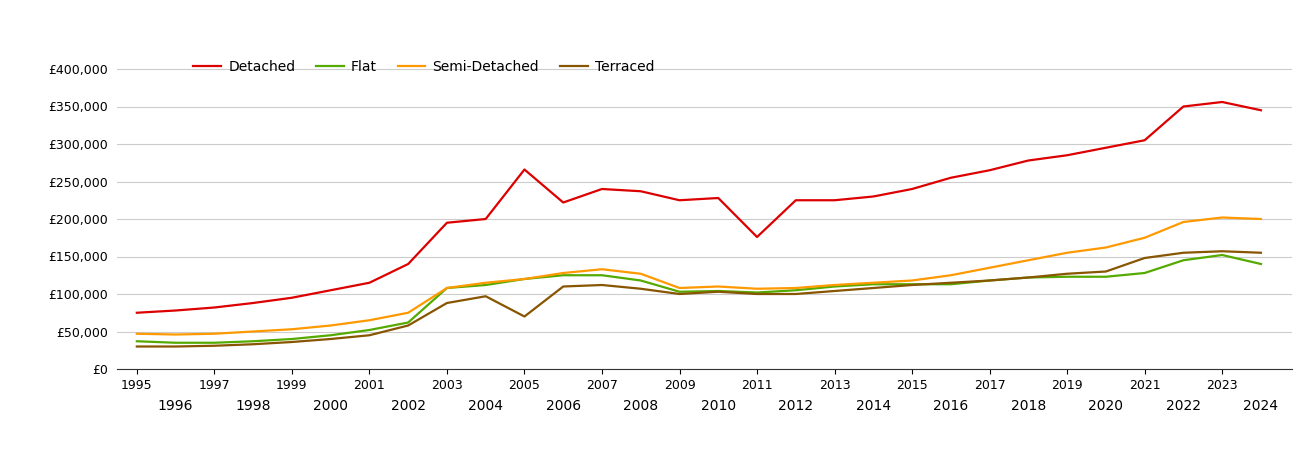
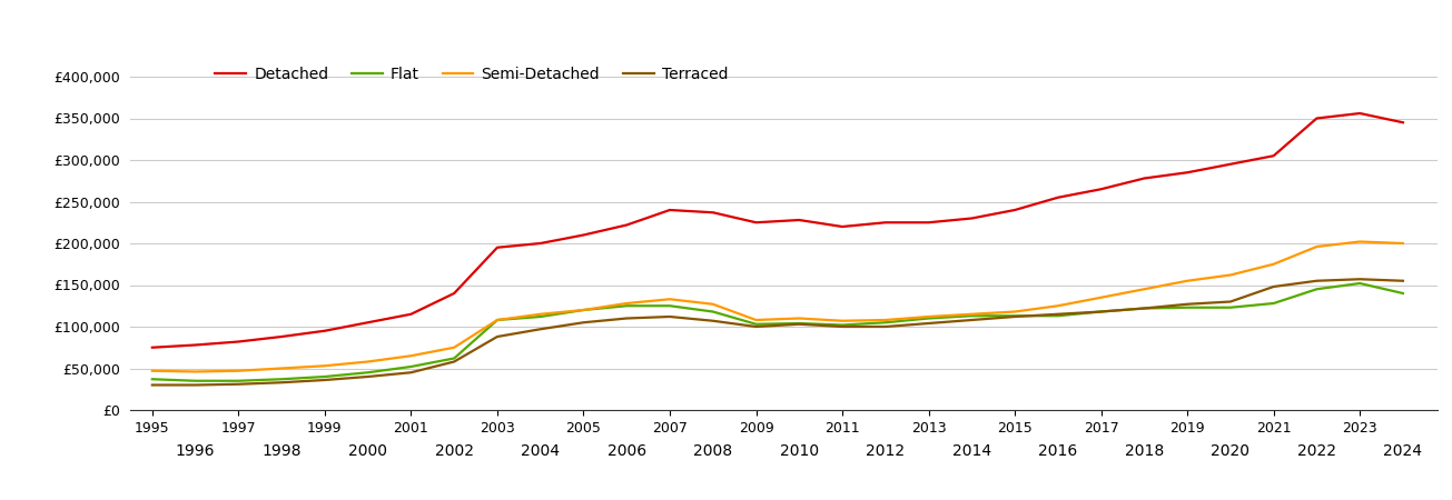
Detached/2005: £266,000 -> £210,000
Terraced/2005: £70,000 -> £105,000
Detached/2011: £176,000 -> £220,000
